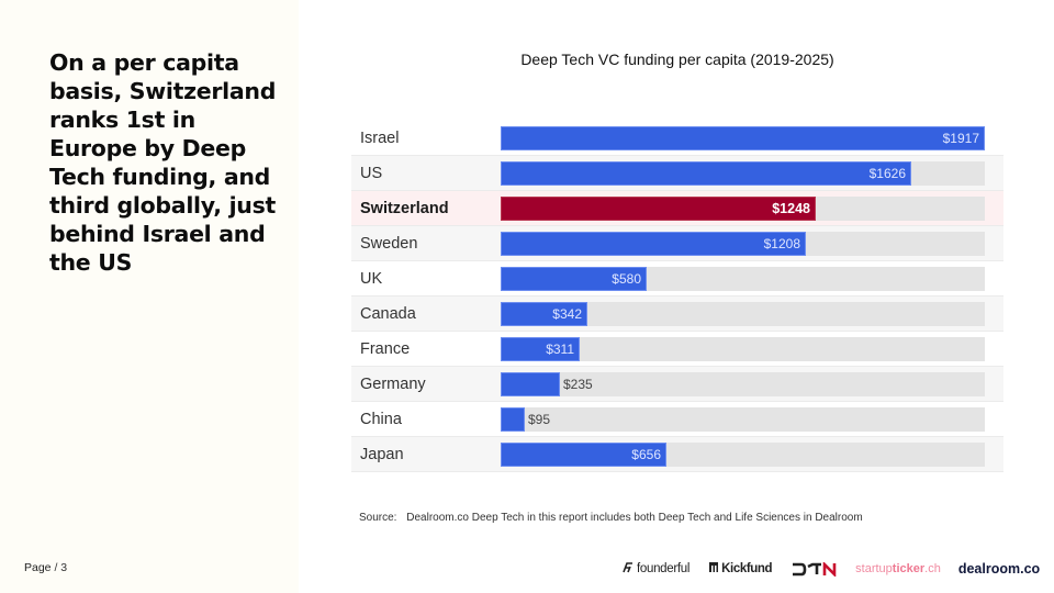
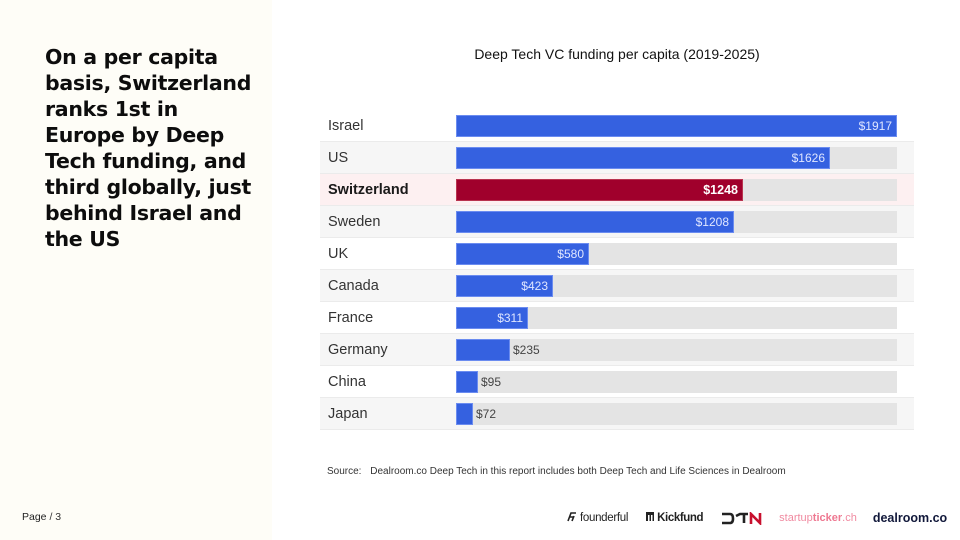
Canada: $342 -> $423
Japan: $656 -> $72
